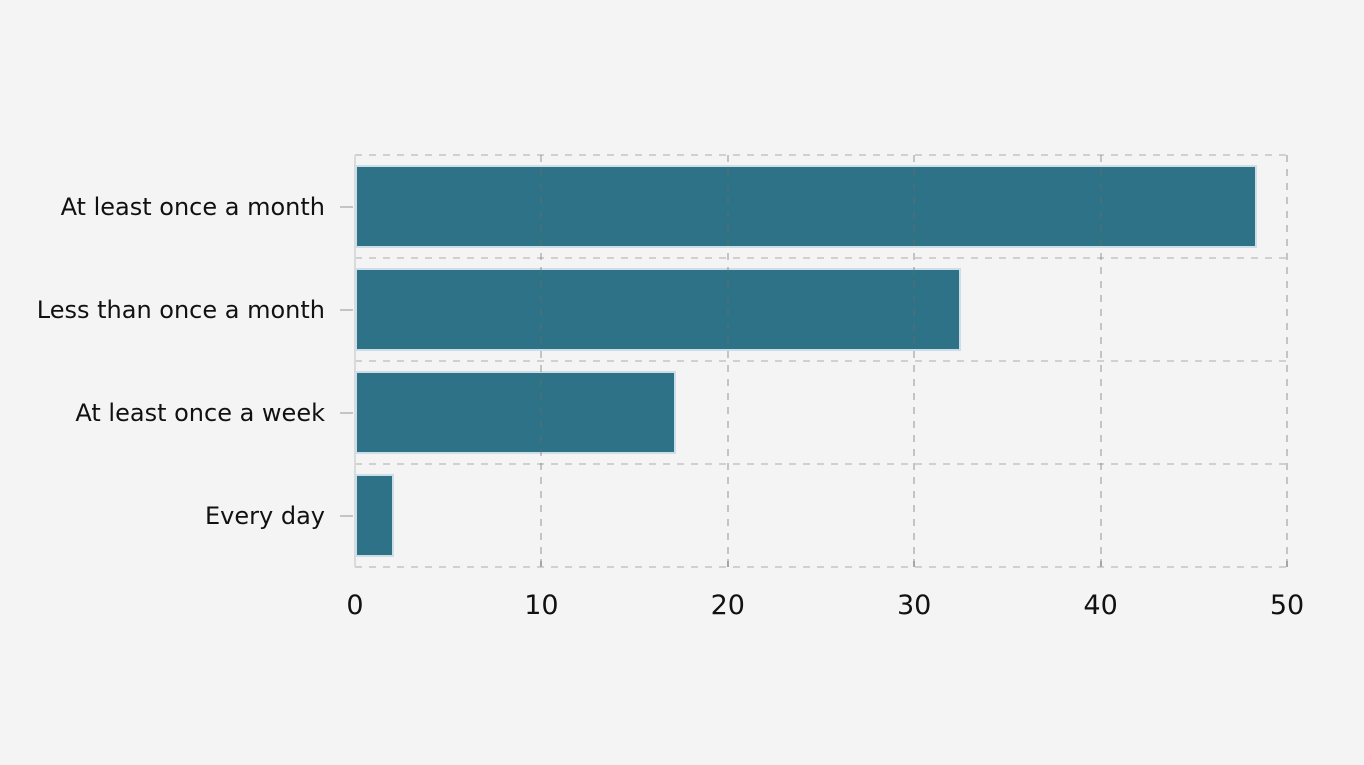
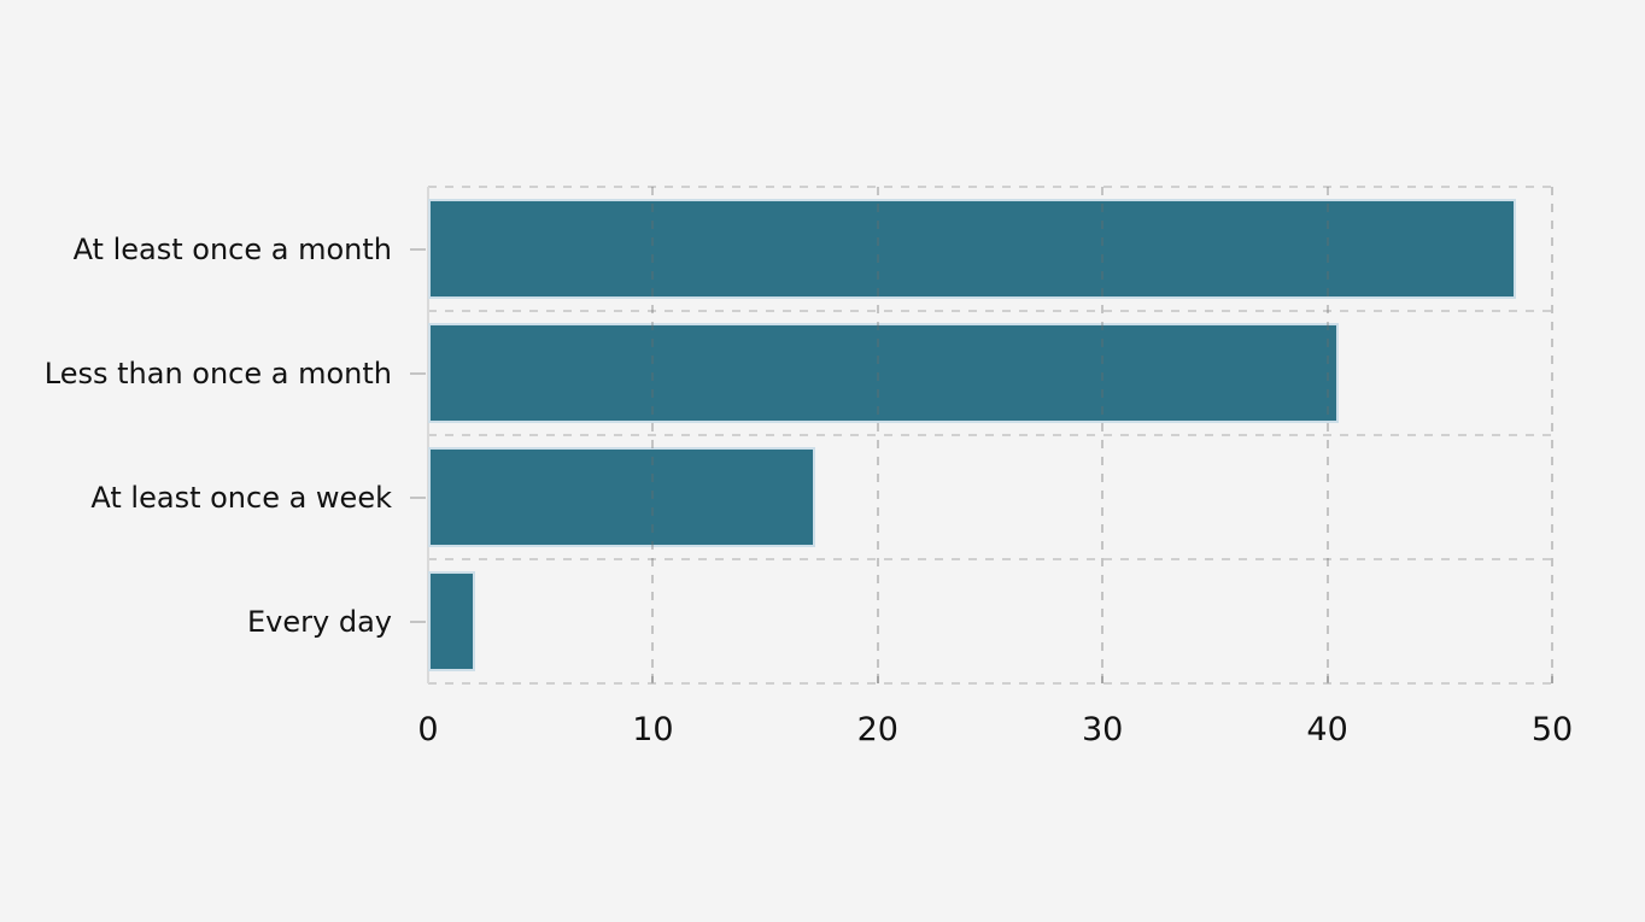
Less than once a month: 32.5 -> 40.5
